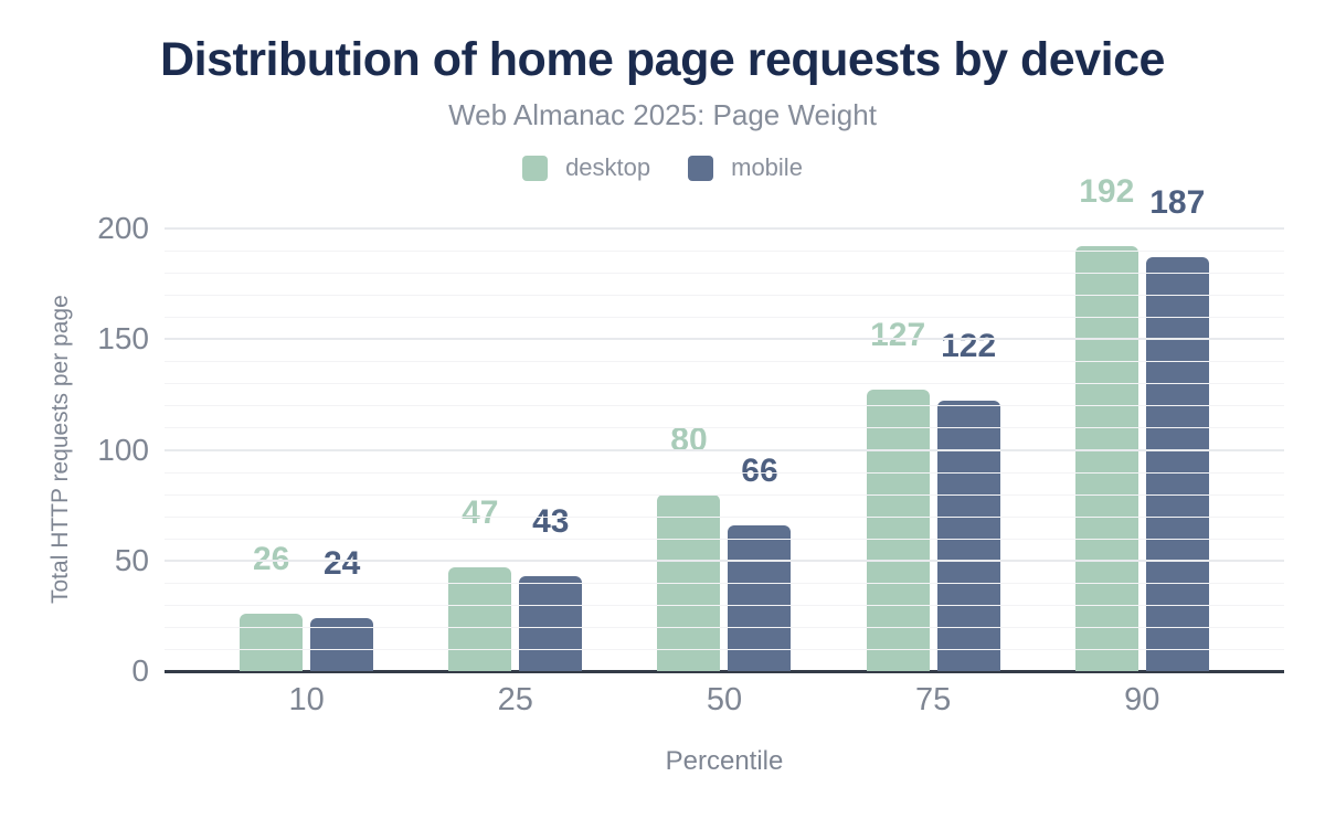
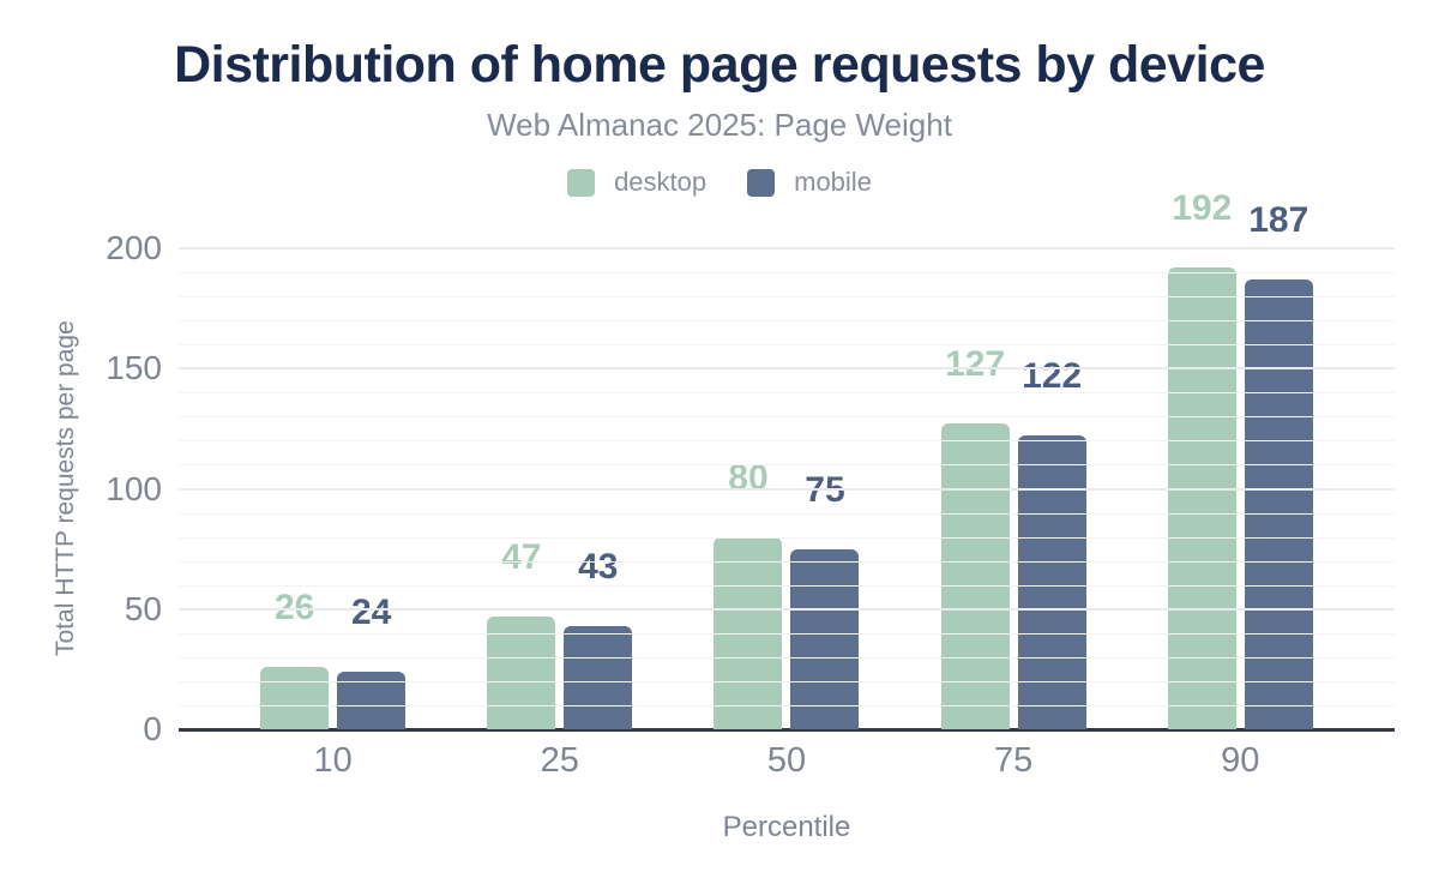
mobile/50: 66 -> 75
